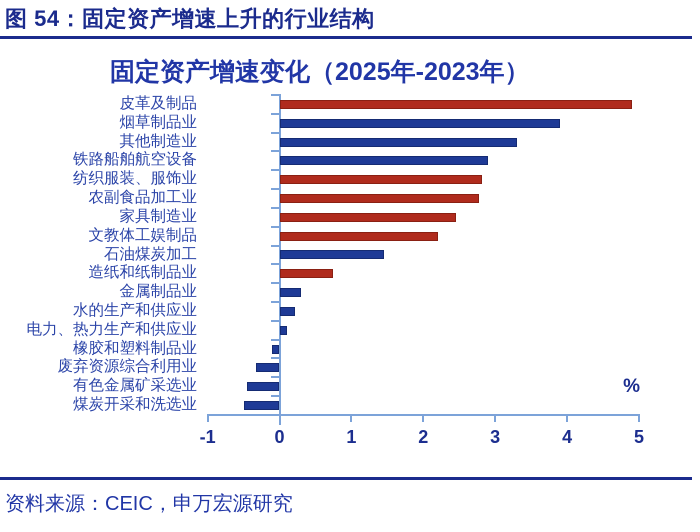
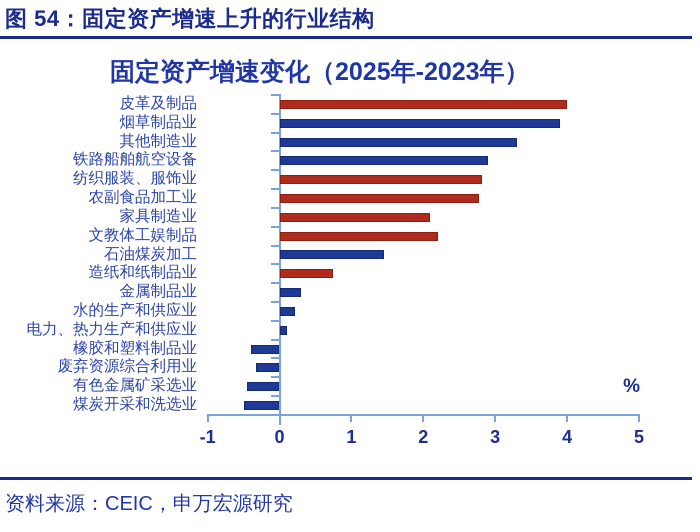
皮革及制品: 4.9 -> 4.0
家具制造业: 2.5 -> 2.1
橡胶和塑料制品业: -0.1 -> -0.4
